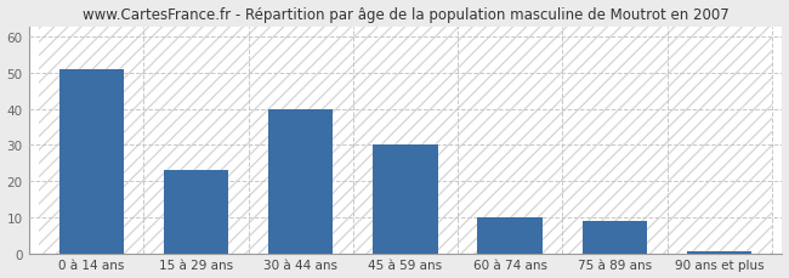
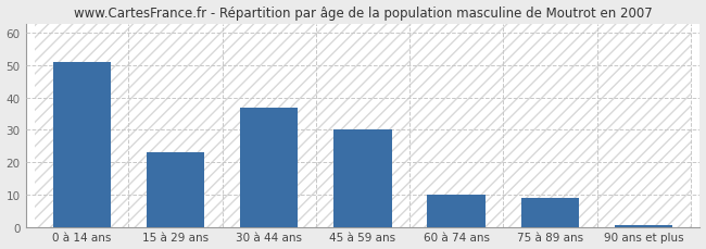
30 à 44 ans: 40.0 -> 37.0
